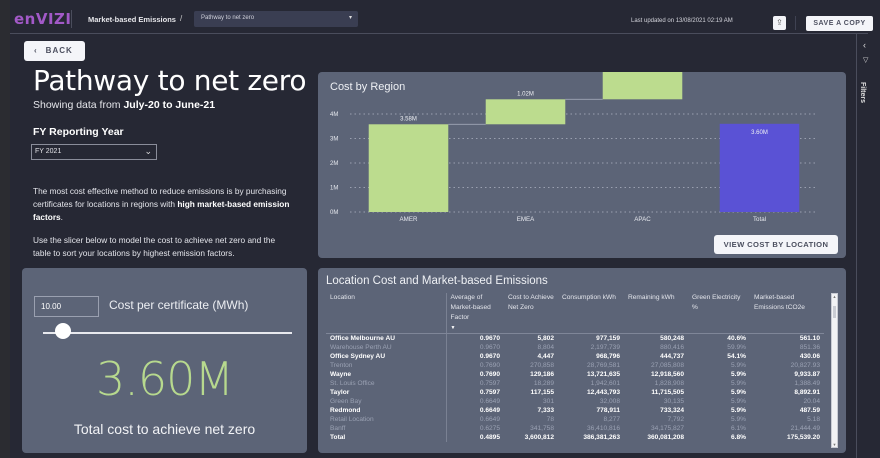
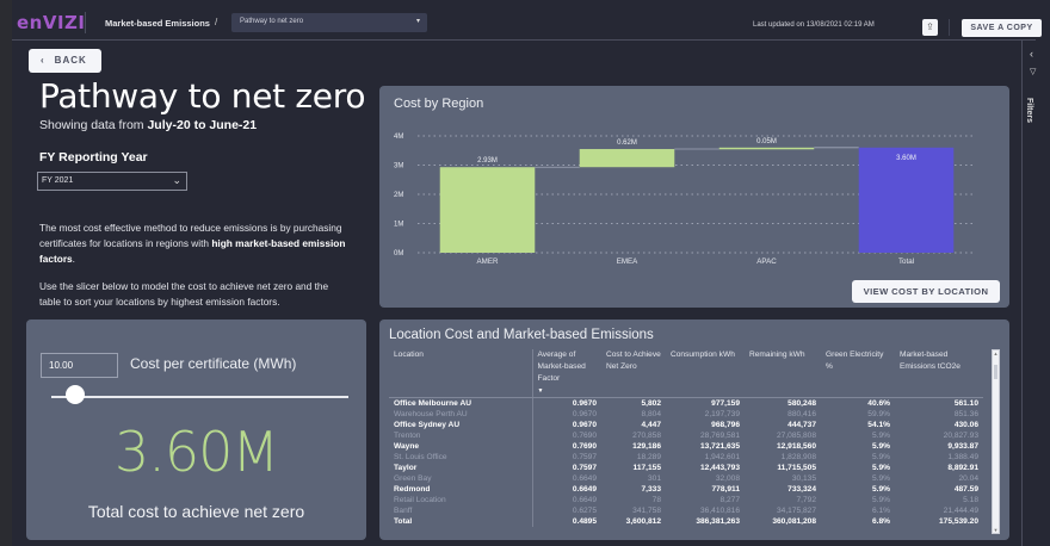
AMER: 3.58M -> 2.93M
EMEA: 1.02M -> 0.62M
APAC: 1.55M -> 0.05M
